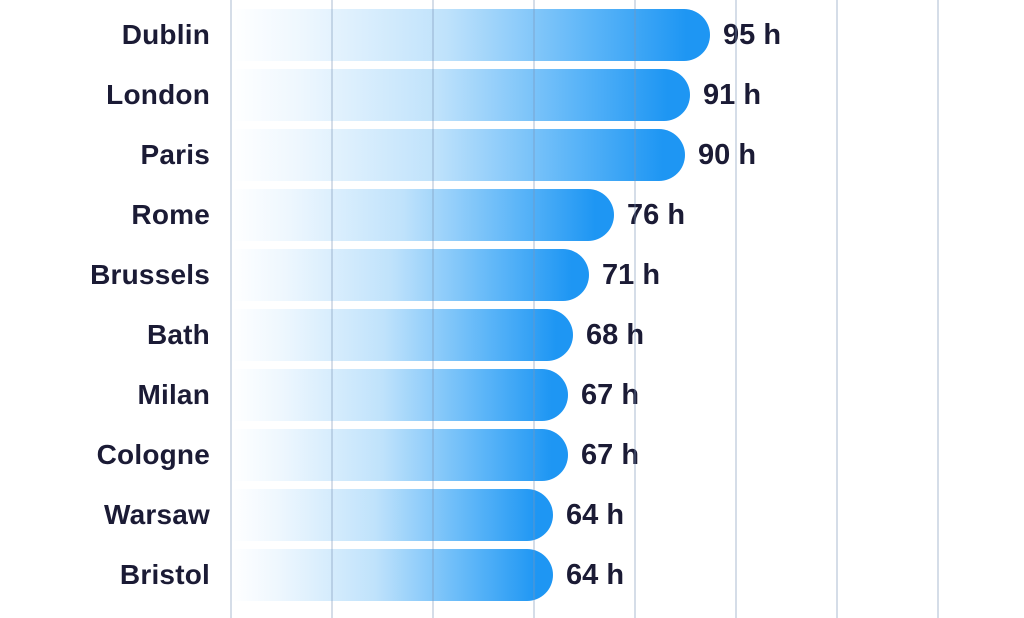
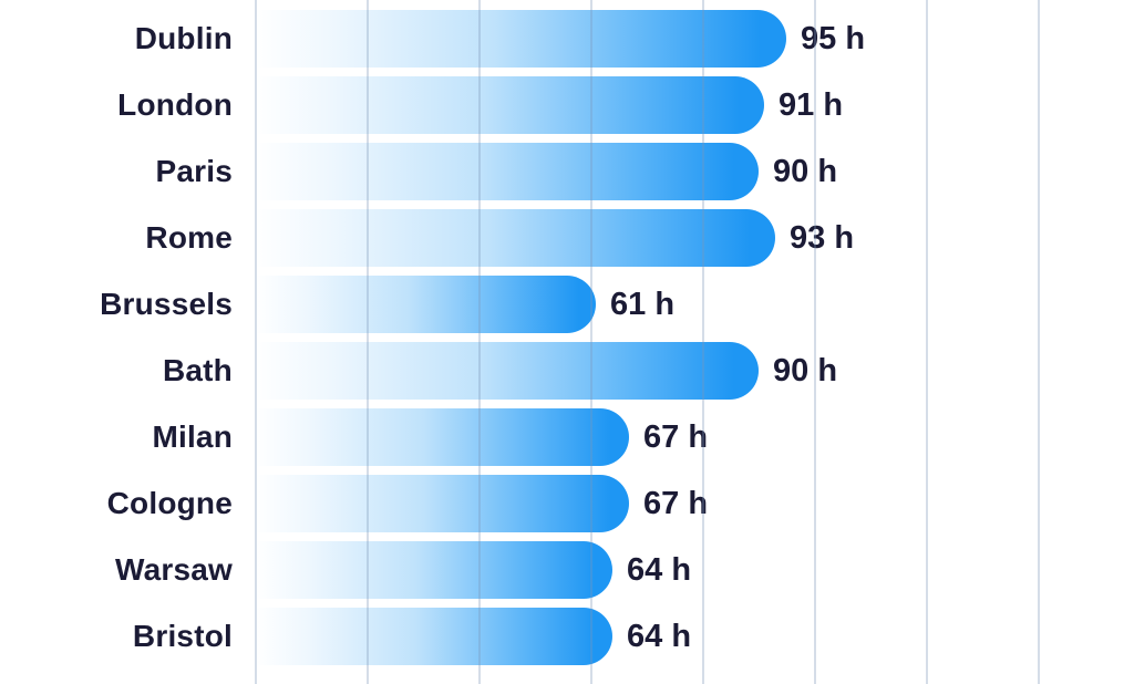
Rome: 76 -> 93
Brussels: 71 -> 61
Bath: 68 -> 90
